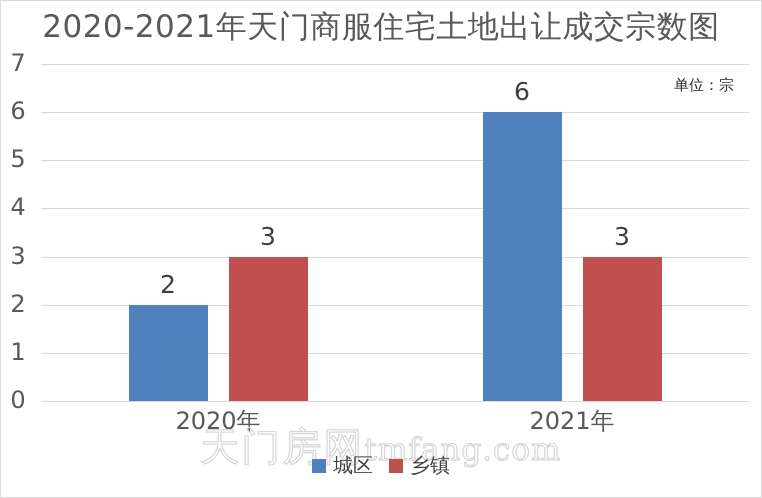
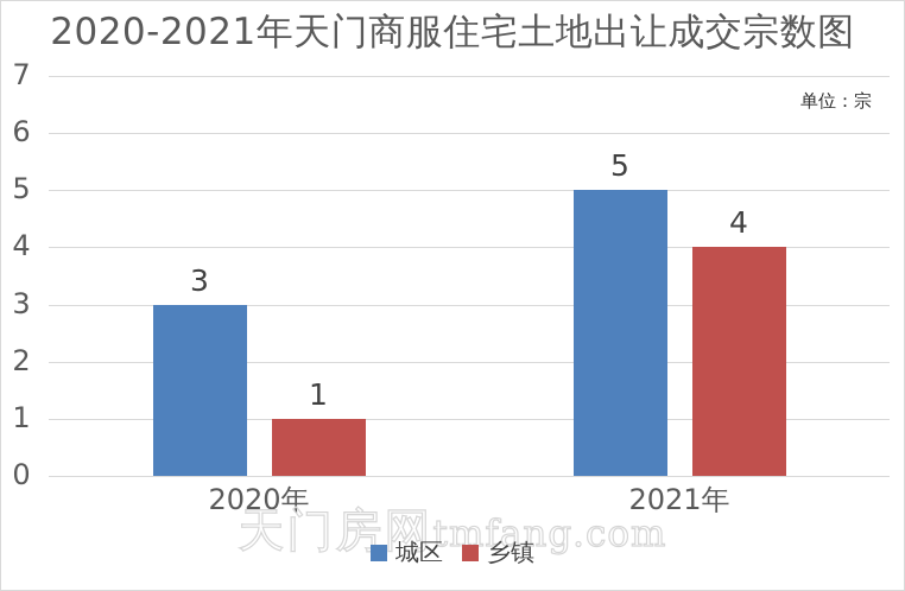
城区/2020年: 2 -> 3
乡镇/2020年: 3 -> 1
城区/2021年: 6 -> 5
乡镇/2021年: 3 -> 4
